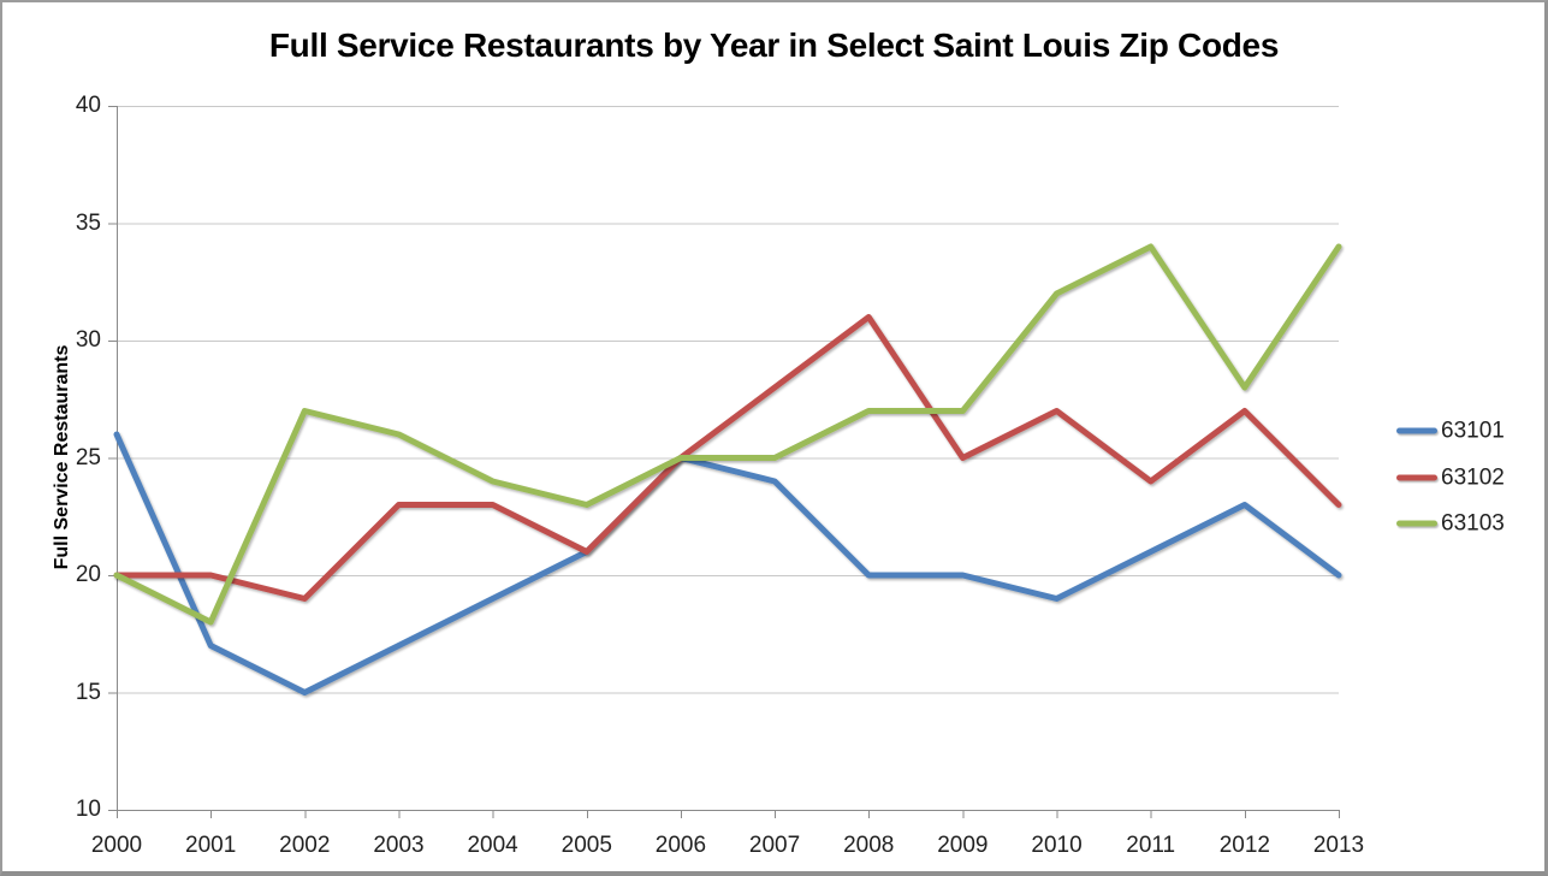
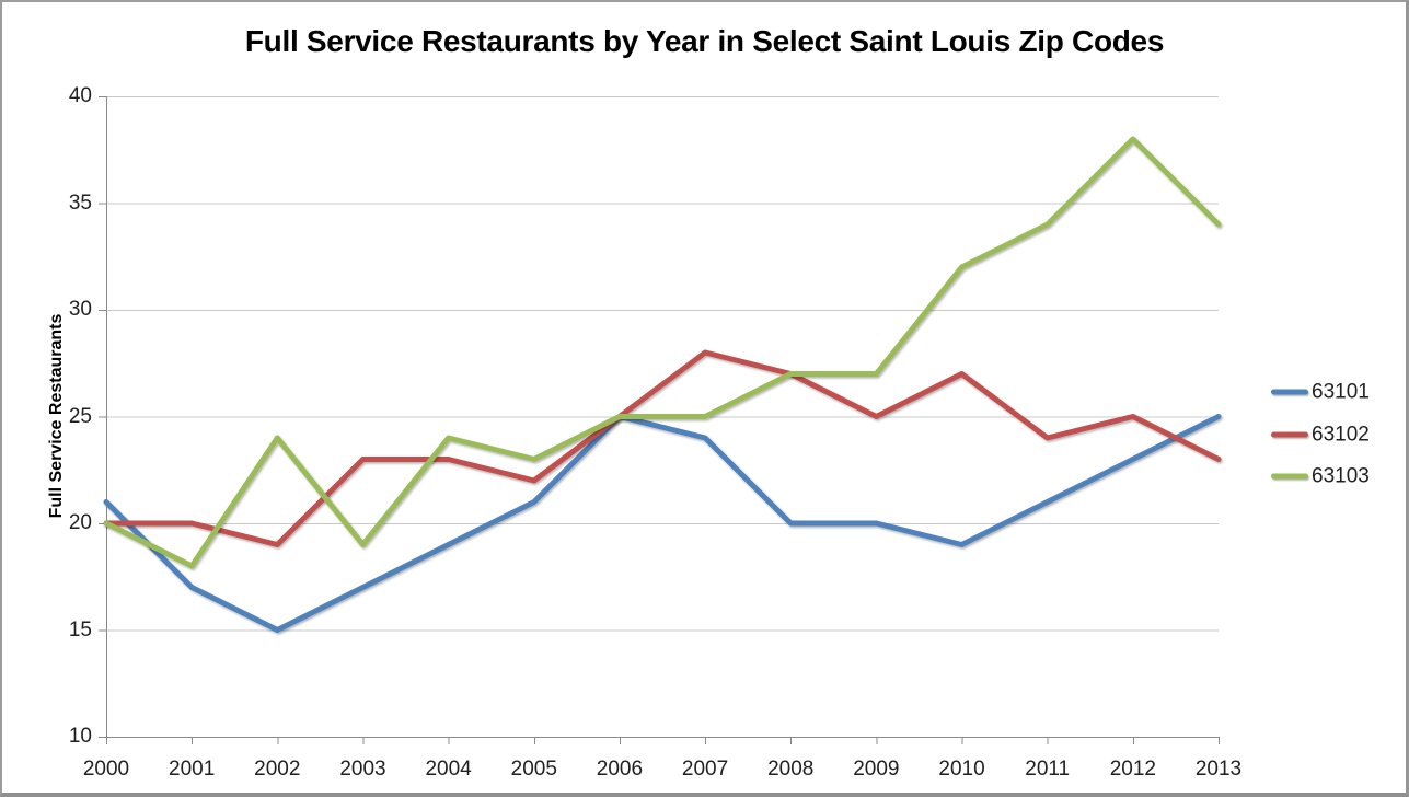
63101/2000: 26 -> 21
63103/2002: 27 -> 24
63103/2003: 26 -> 19
63102/2005: 21 -> 22
63102/2008: 31 -> 27
63102/2012: 27 -> 25
63103/2012: 28 -> 38
63101/2013: 20 -> 25
